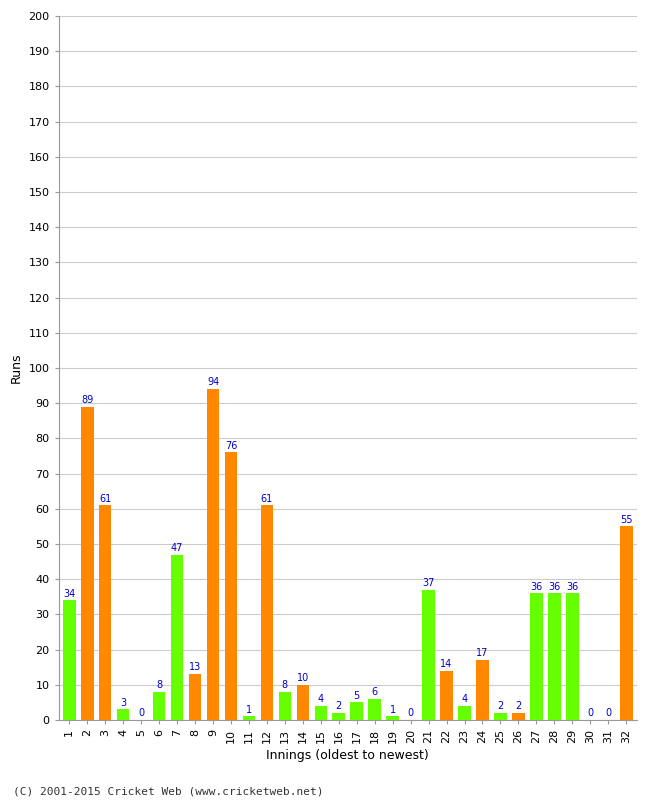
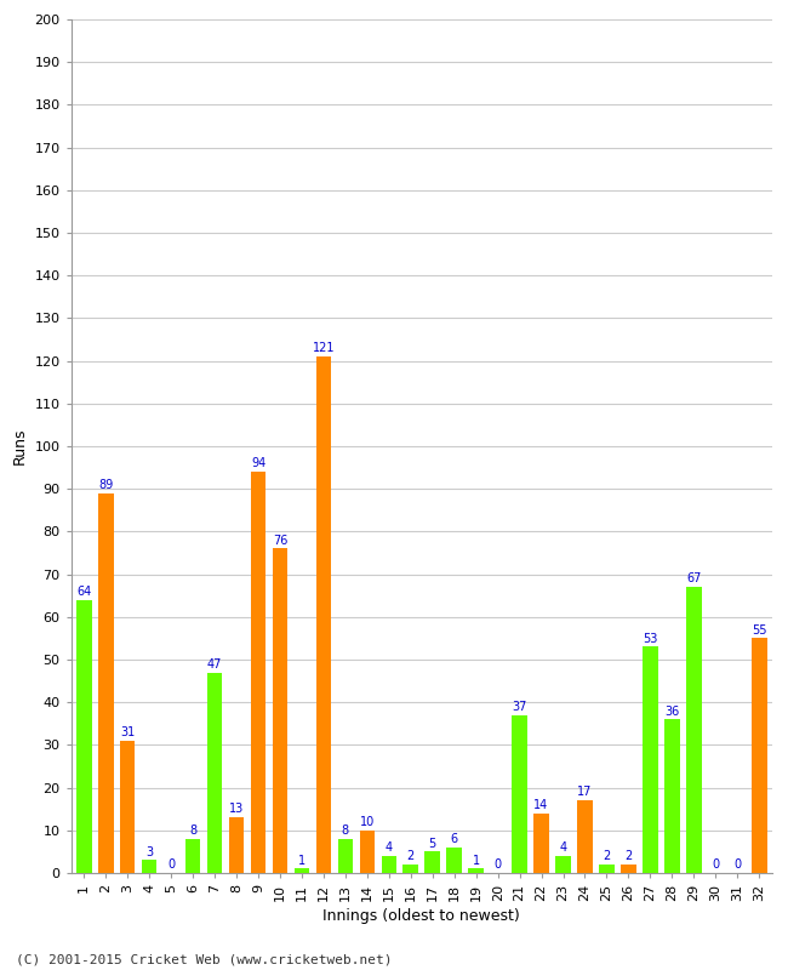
1: 34 -> 64
3: 61 -> 31
12: 61 -> 121
27: 36 -> 53
29: 36 -> 67
